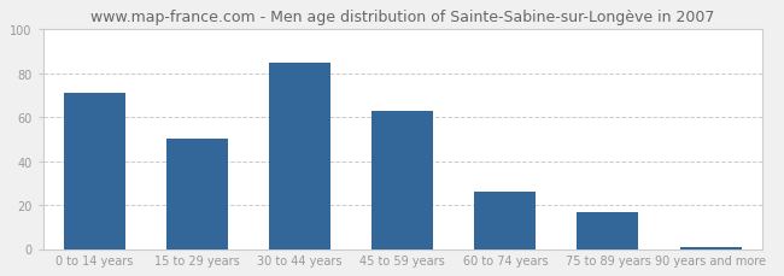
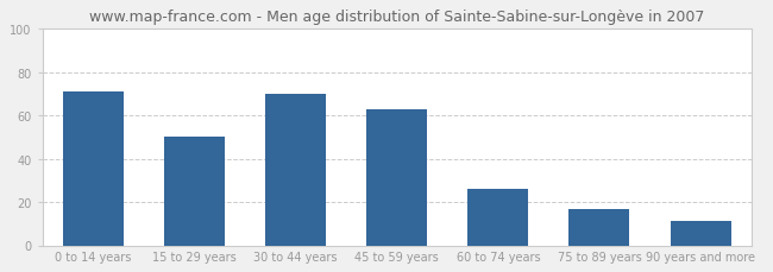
30 to 44 years: 85 -> 70
90 years and more: 1 -> 11
